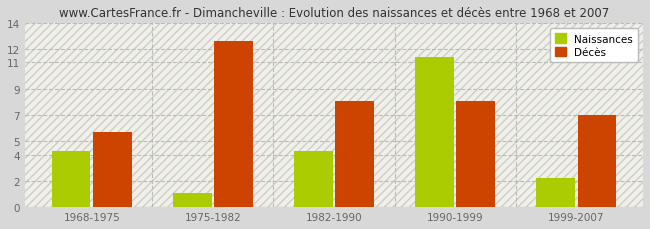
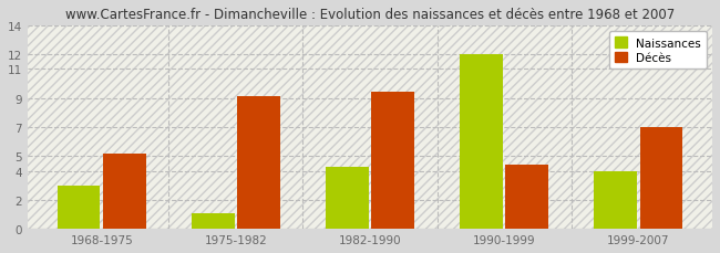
Naissances/1968-1975: 4.3 -> 3.0
Décès/1968-1975: 5.7 -> 5.2
Décès/1975-1982: 12.6 -> 9.1
Décès/1982-1990: 8.1 -> 9.4
Naissances/1990-1999: 11.4 -> 12.0
Décès/1990-1999: 8.1 -> 4.4
Naissances/1999-2007: 2.2 -> 4.0
